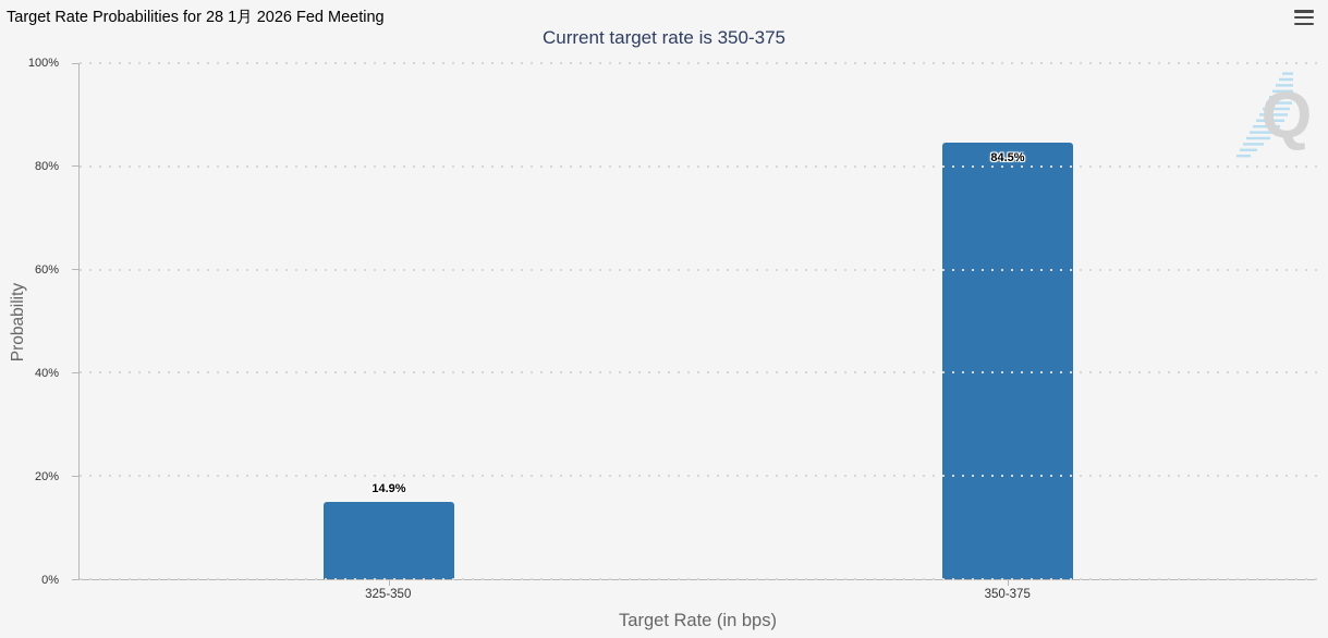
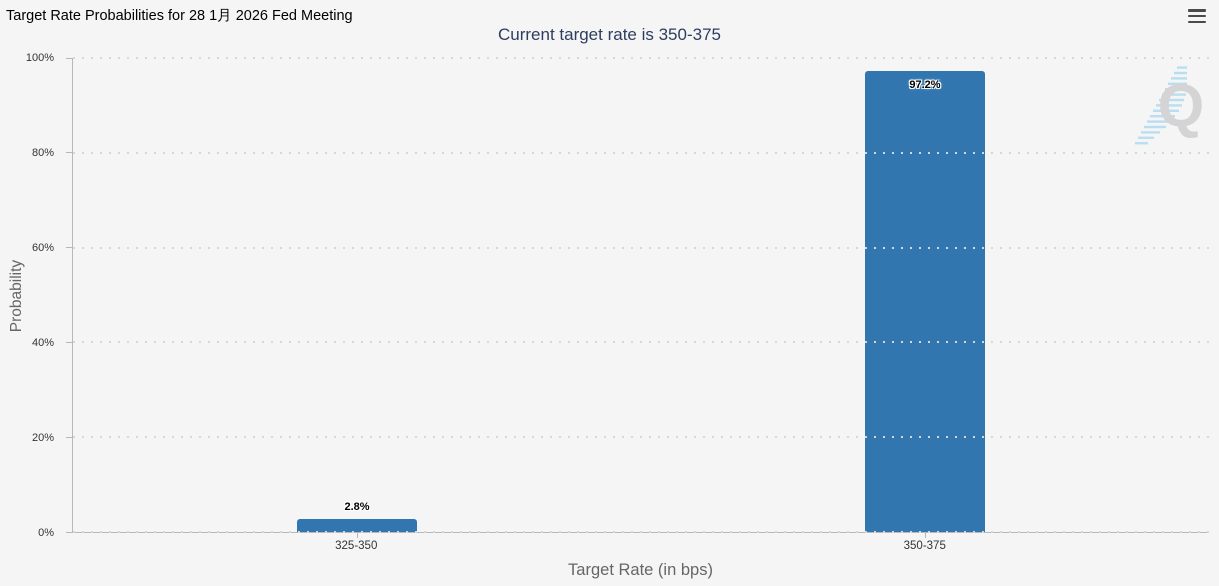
325-350: 14.9% -> 2.8%
350-375: 84.5% -> 97.2%
